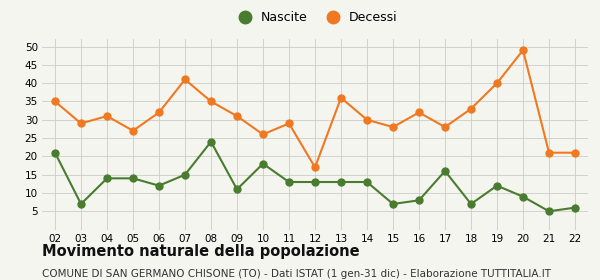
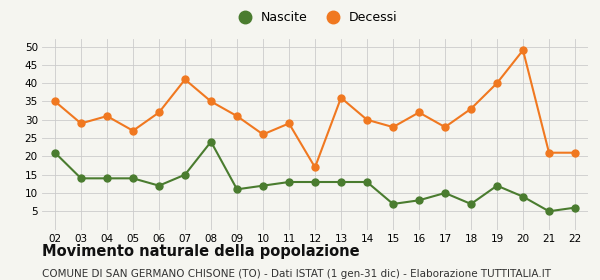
Nascite/03: 7 -> 14
Nascite/10: 18 -> 12
Nascite/17: 16 -> 10
